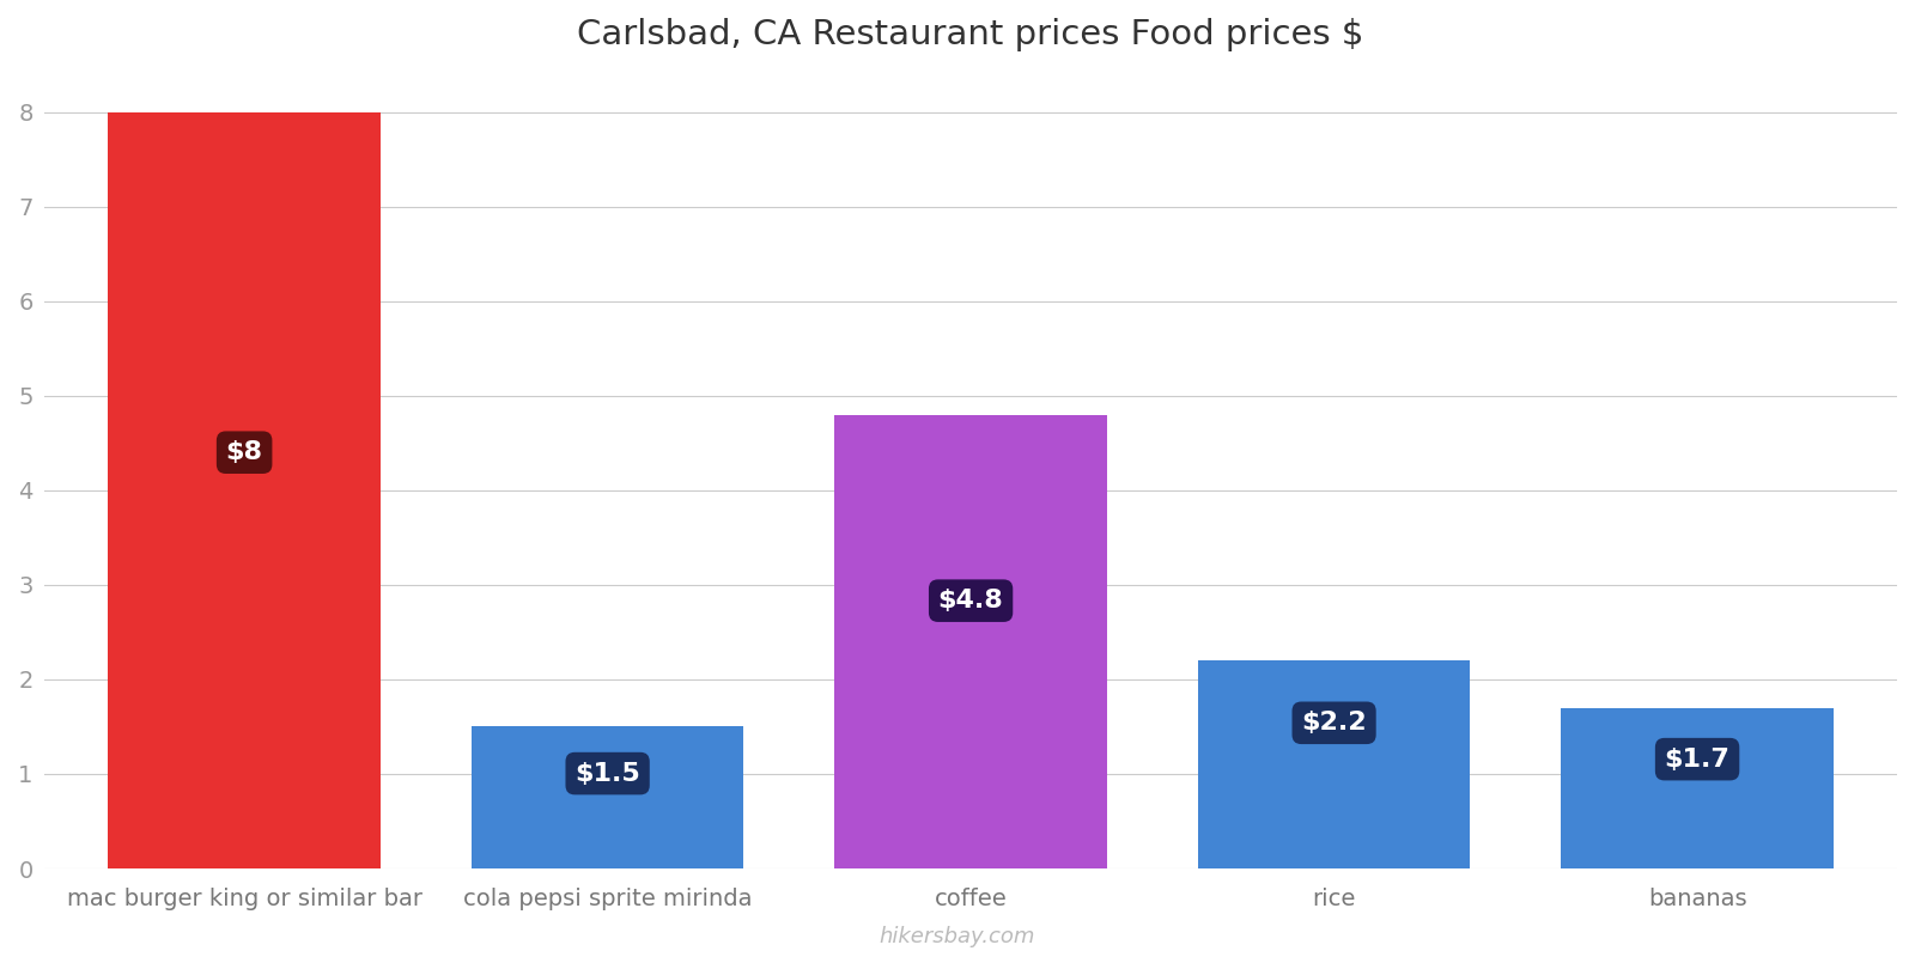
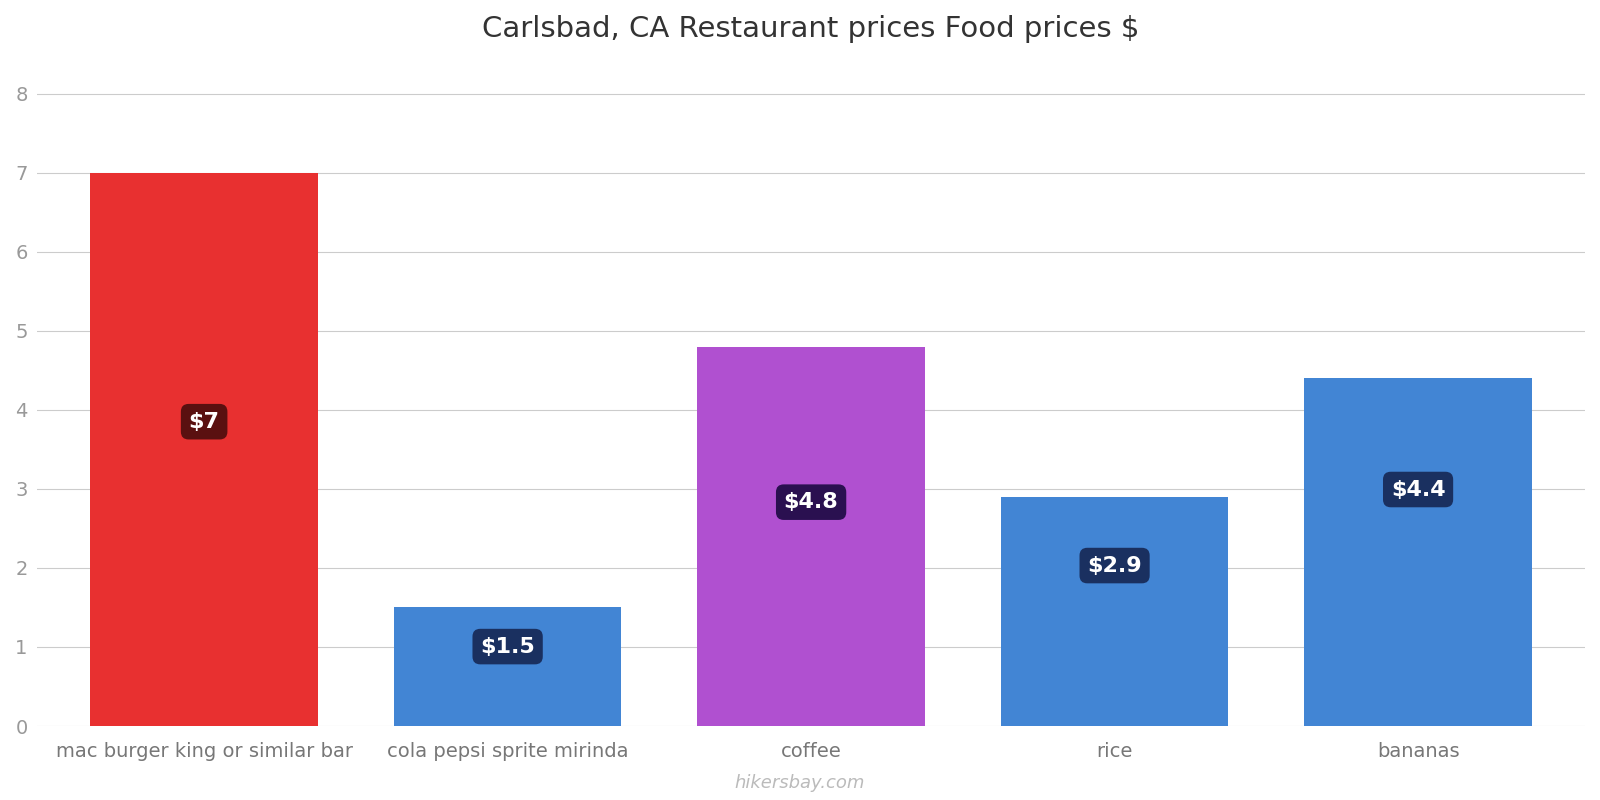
mac burger king or similar bar: $8 -> $7
rice: $2.2 -> $2.9
bananas: $1.7 -> $4.4
